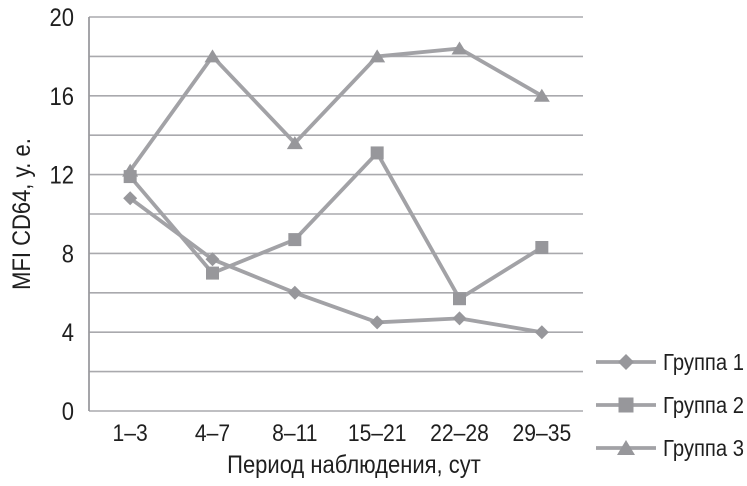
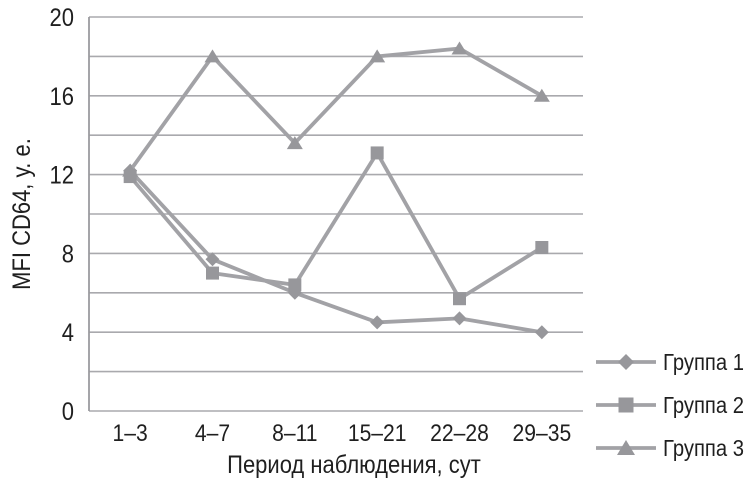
Группа 1/1–3: 10.8 -> 12.2
Группа 2/8–11: 8.7 -> 6.4
